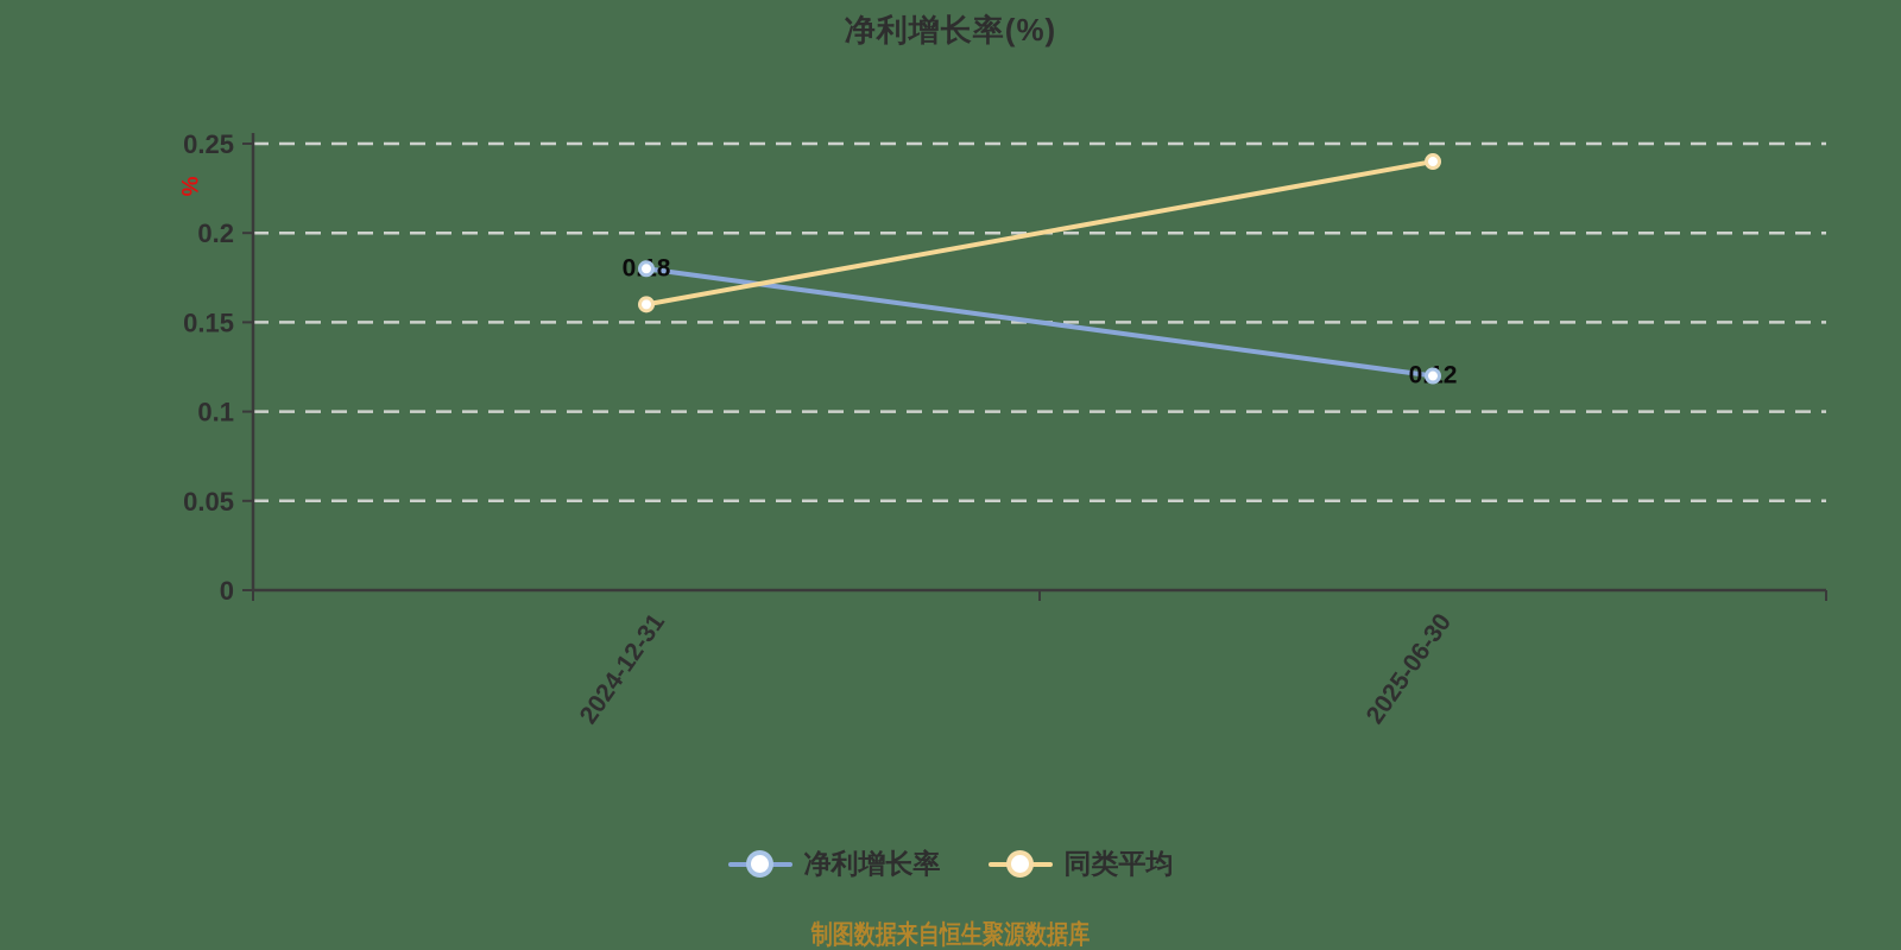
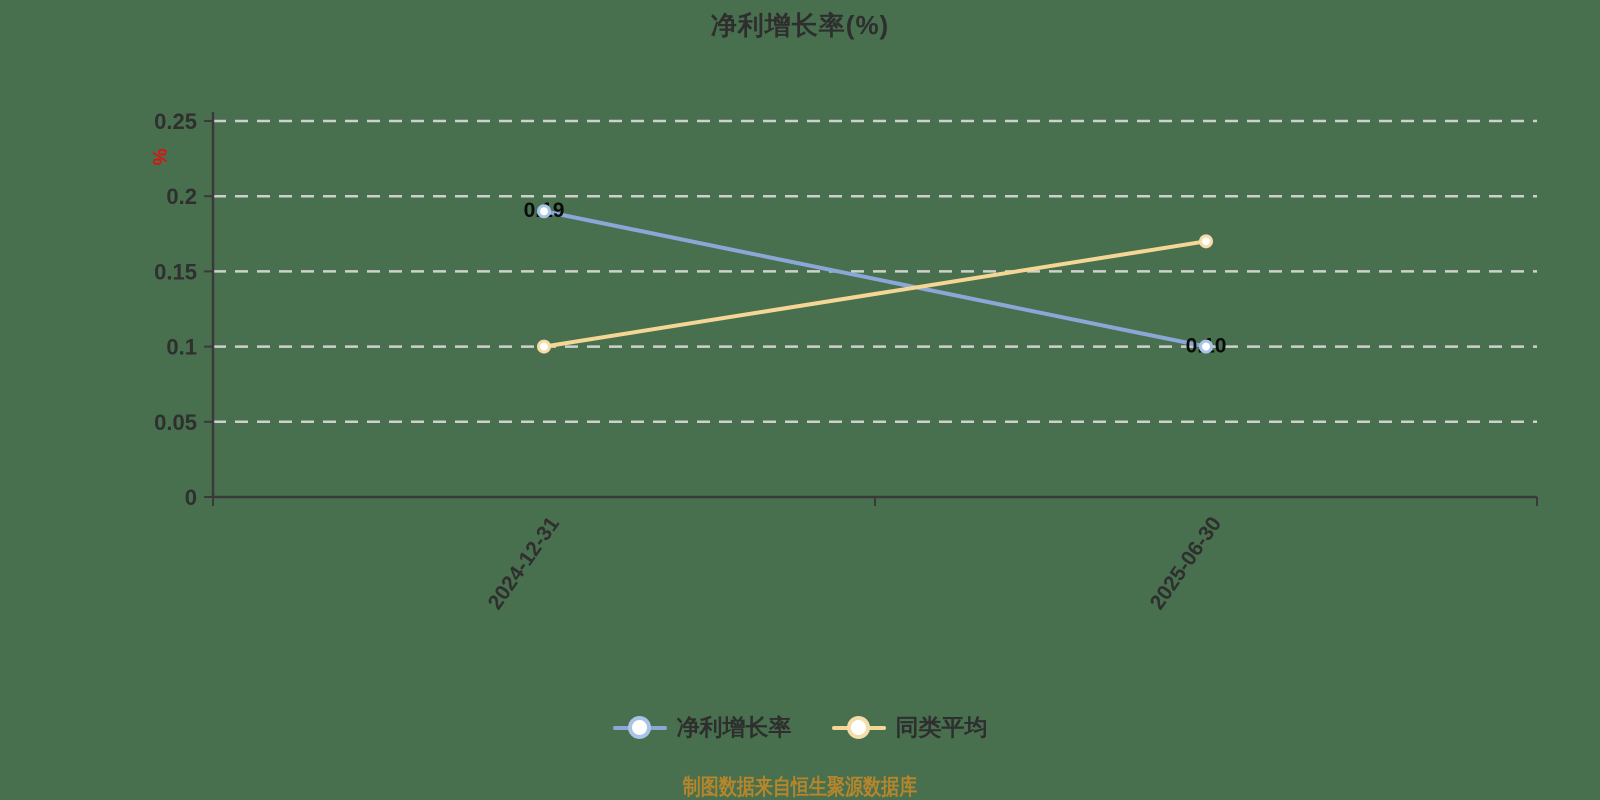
净利增长率/2024-12-31: 0.18 -> 0.19
同类平均/2024-12-31: 0.16 -> 0.10
净利增长率/2025-06-30: 0.12 -> 0.10
同类平均/2025-06-30: 0.24 -> 0.17
